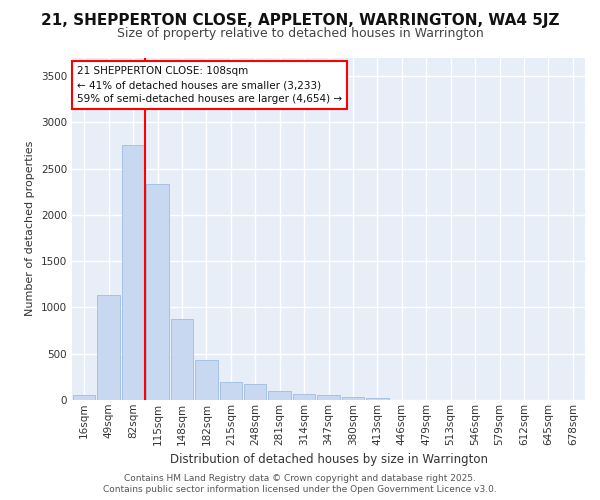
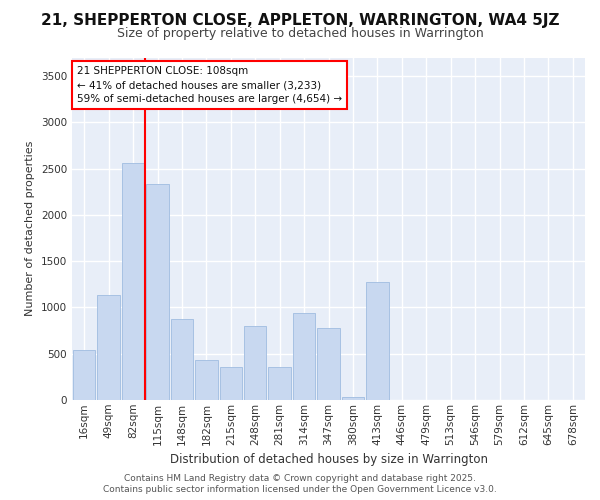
16sqm: 50 -> 540
82sqm: 2760 -> 2560
215sqm: 190 -> 360
248sqm: 170 -> 800
281sqm: 100 -> 360
314sqm: 70 -> 940
347sqm: 50 -> 780
413sqm: 20 -> 1280
